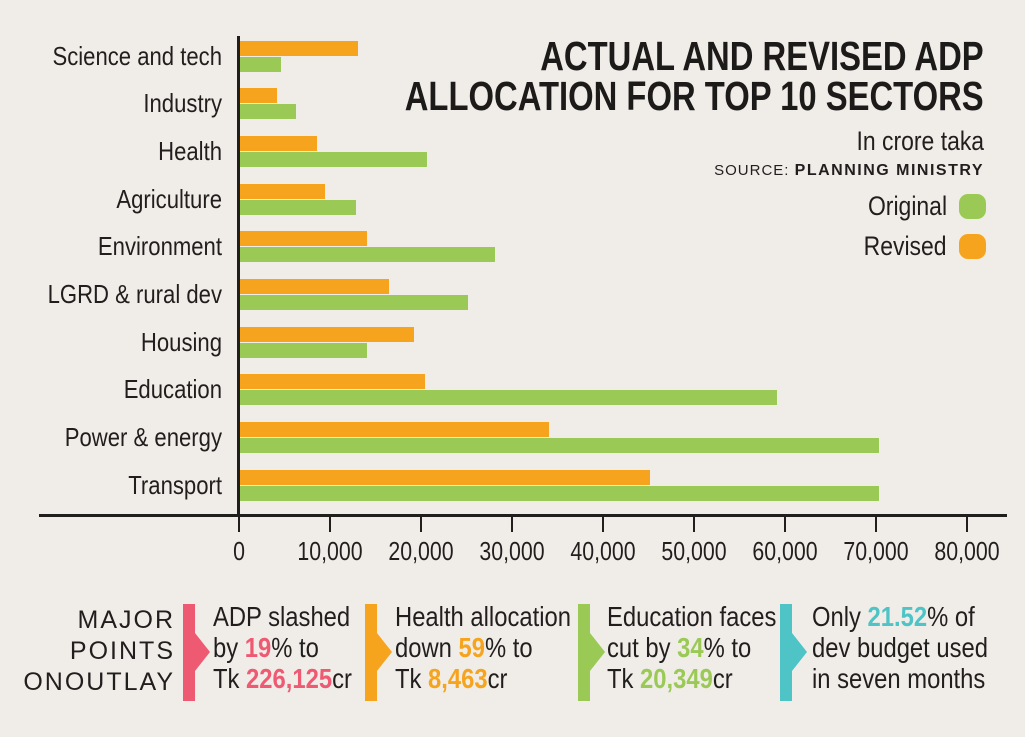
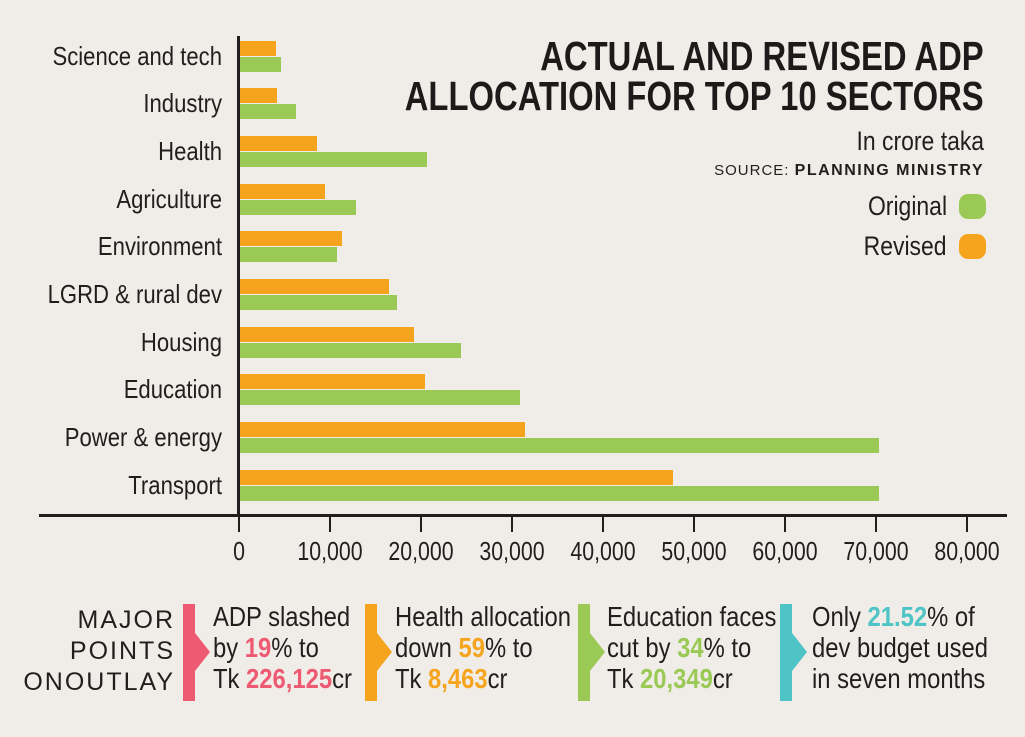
Revised/Science and tech: 13000 -> 4000
Original/Environment: 28000 -> 11000
Revised/Environment: 14000 -> 11000
Original/LGRD & rural dev: 25000 -> 17000
Original/Housing: 14000 -> 24000
Original/Education: 59000 -> 31000
Revised/Power & energy: 34000 -> 31000
Revised/Transport: 45000 -> 48000
